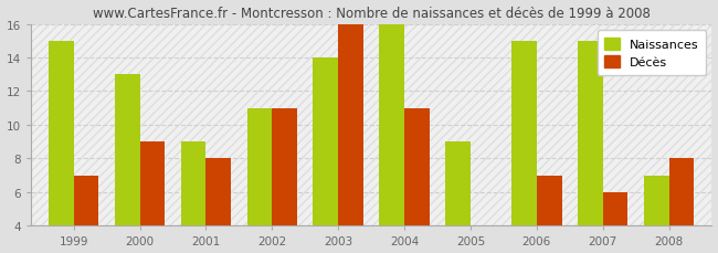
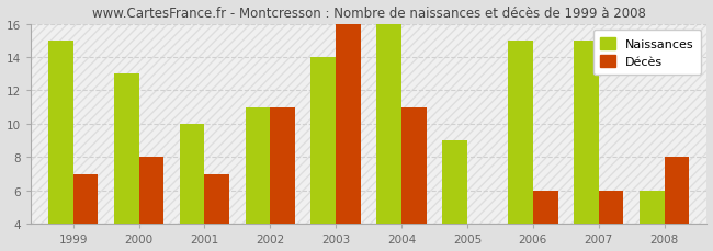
Décès/2000: 9 -> 8
Naissances/2001: 9 -> 10
Décès/2001: 8 -> 7
Décès/2006: 7 -> 6
Naissances/2008: 7 -> 6
